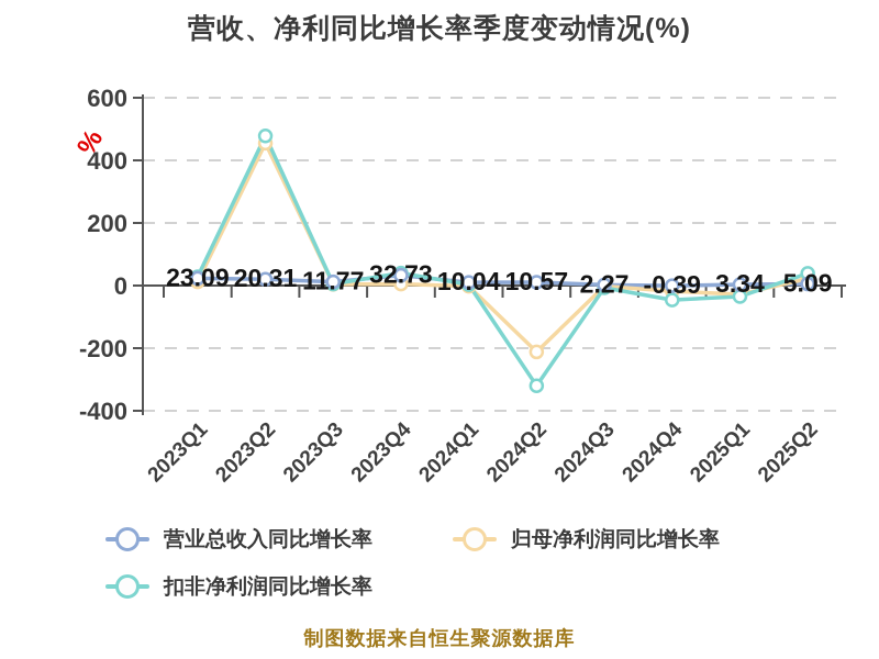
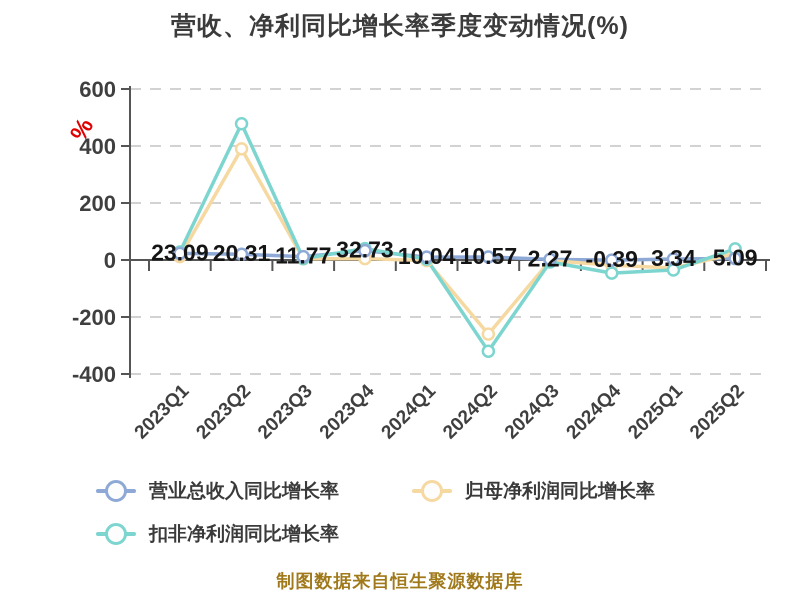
归母净利润同比增长率/2023Q2: 460 -> 390
归母净利润同比增长率/2024Q2: -210 -> -260
